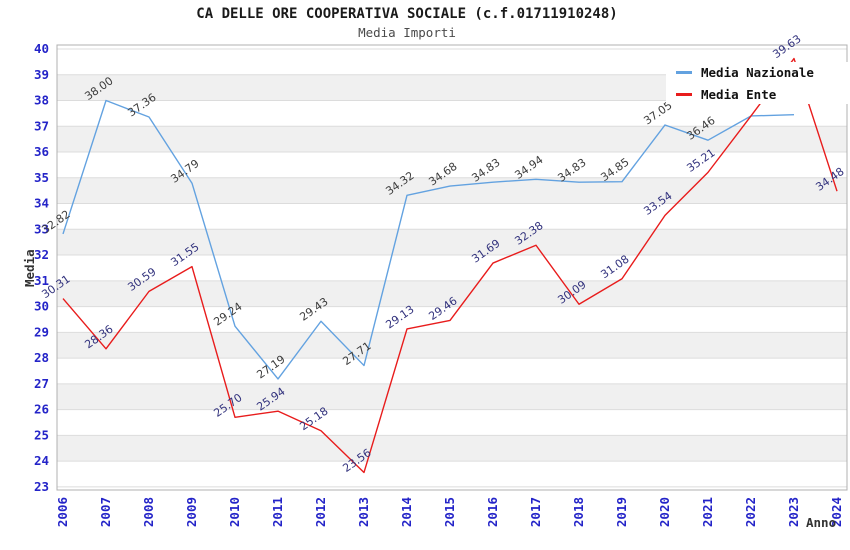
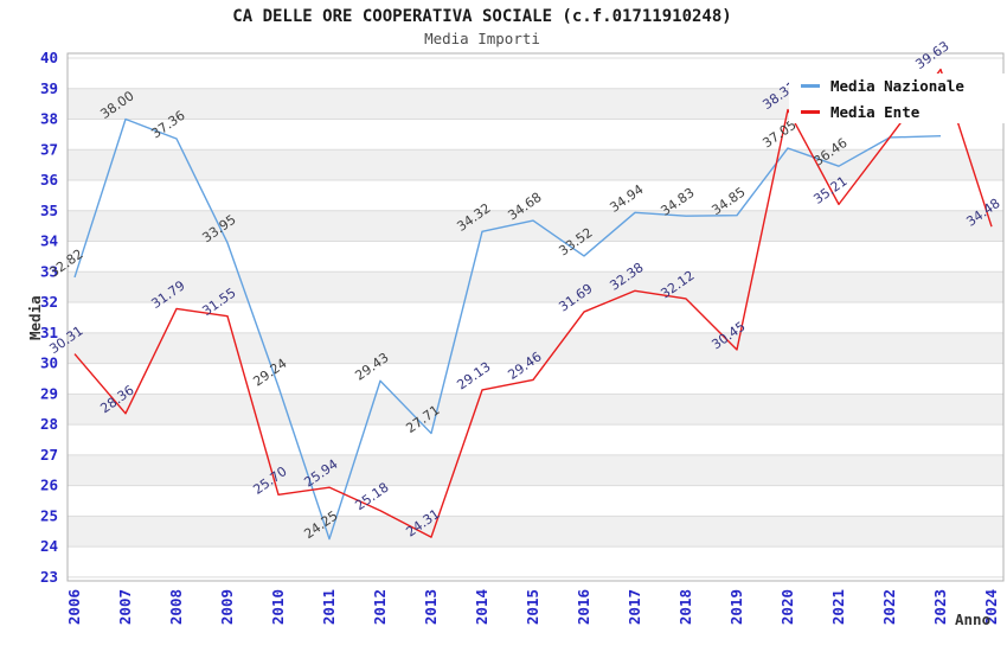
Media Ente/2008: 30.59 -> 31.79
Media Nazionale/2009: 34.79 -> 33.95
Media Nazionale/2011: 27.19 -> 24.25
Media Ente/2013: 23.56 -> 24.31
Media Nazionale/2016: 34.83 -> 33.52
Media Ente/2018: 30.09 -> 32.12
Media Ente/2019: 31.08 -> 30.45
Media Ente/2020: 33.54 -> 38.31
